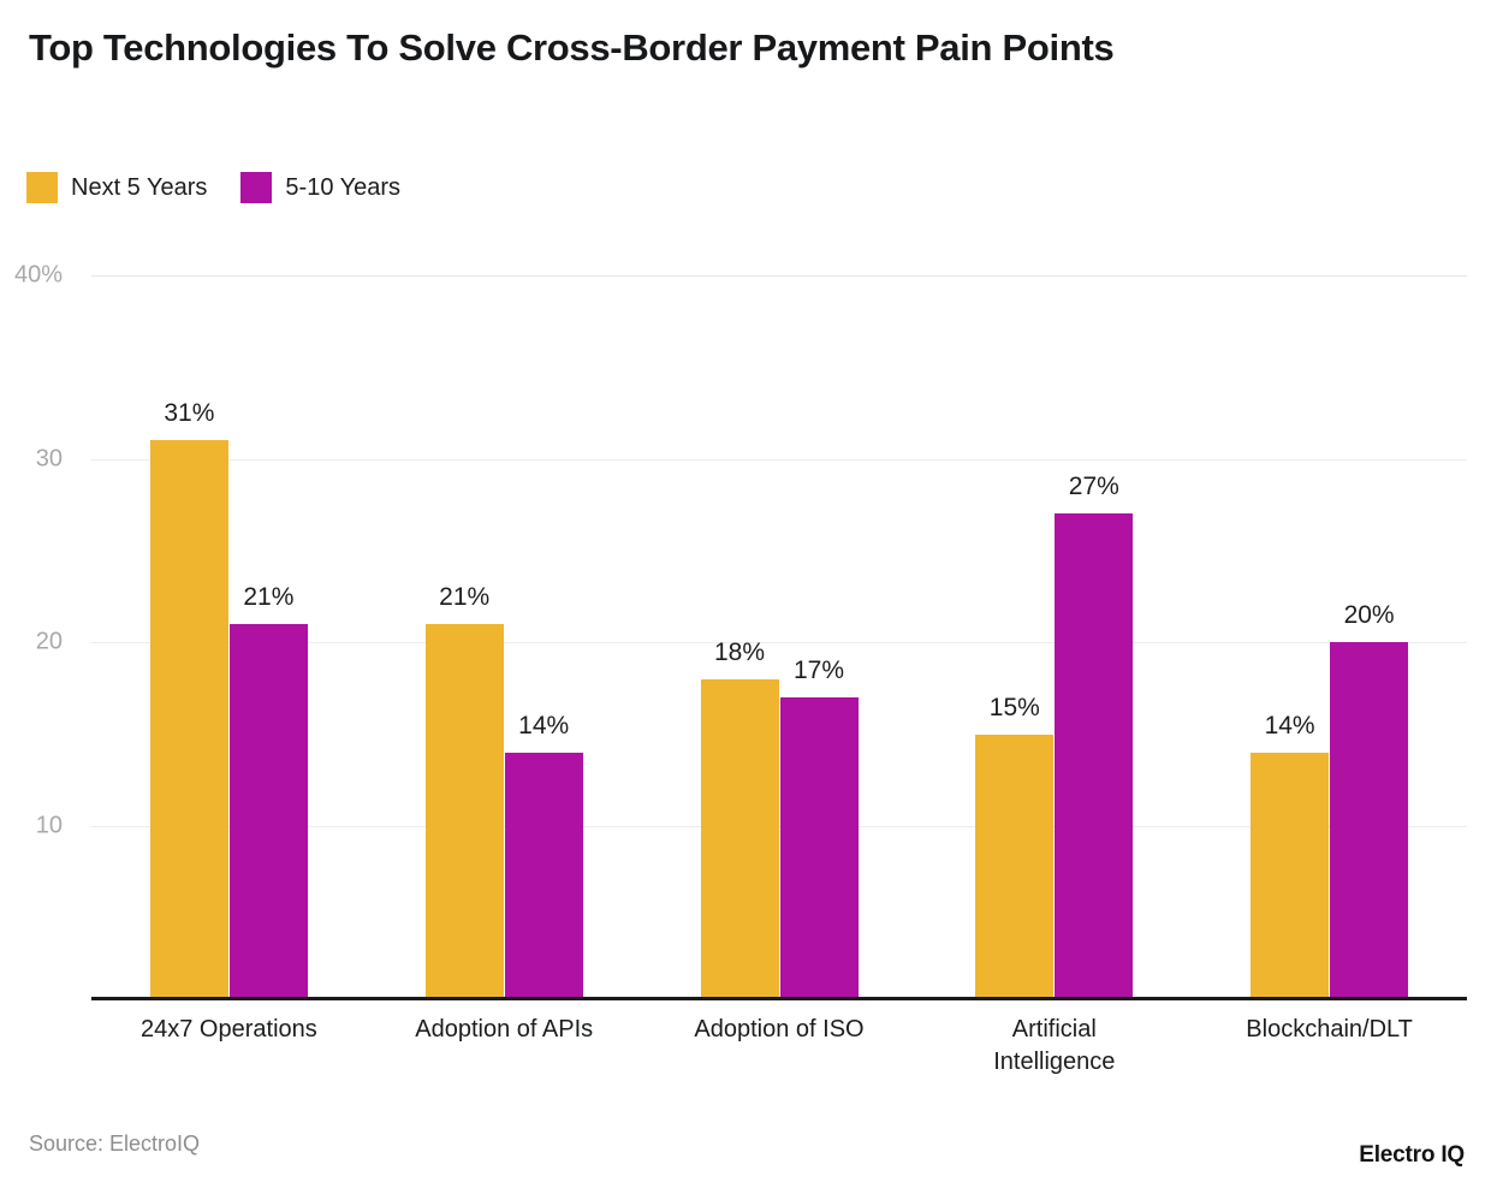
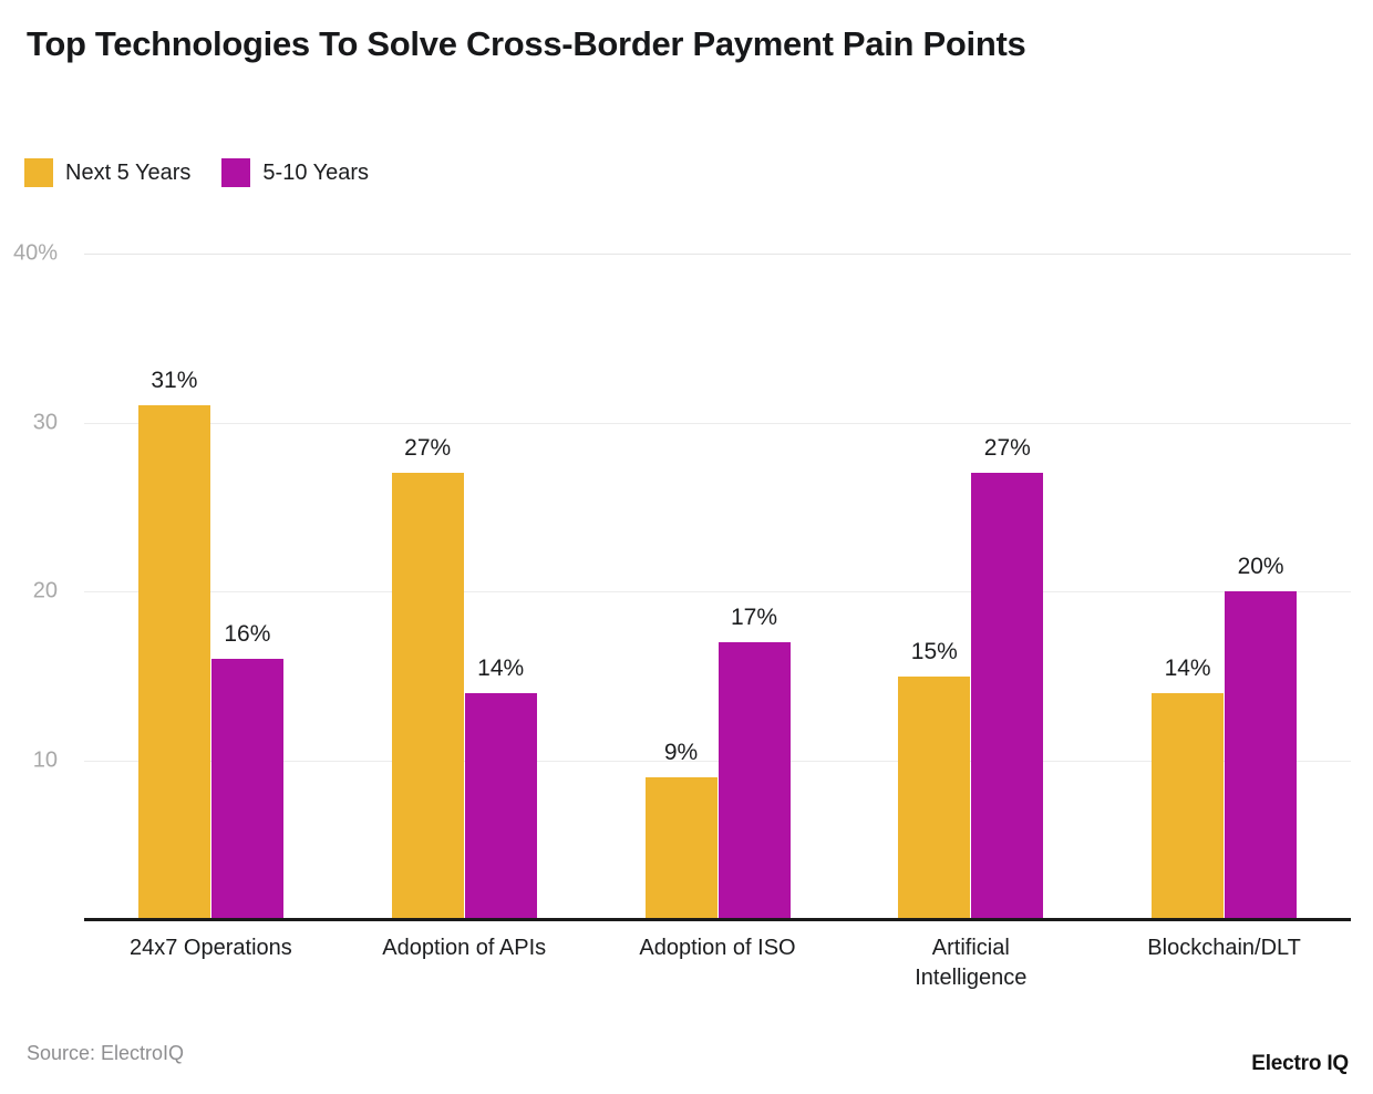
5-10 Years/24x7 Operations: 21% -> 16%
Next 5 Years/Adoption of APIs: 21% -> 27%
Next 5 Years/Adoption of ISO: 18% -> 9%
